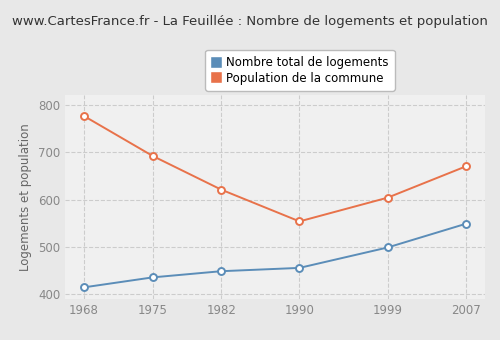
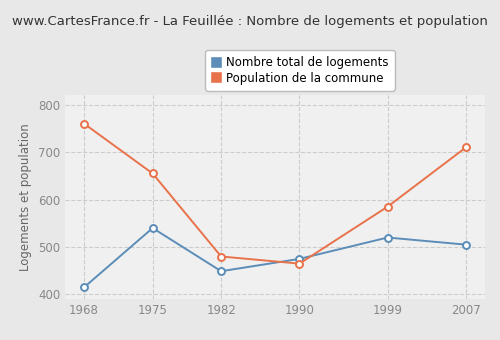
Population de la commune/1968: 776 -> 760
Nombre total de logements/1975: 436 -> 540
Population de la commune/1975: 692 -> 655
Population de la commune/1982: 621 -> 480
Nombre total de logements/1990: 456 -> 475
Population de la commune/1990: 554 -> 465
Nombre total de logements/1999: 499 -> 520
Population de la commune/1999: 604 -> 585
Nombre total de logements/2007: 549 -> 505
Population de la commune/2007: 670 -> 710
